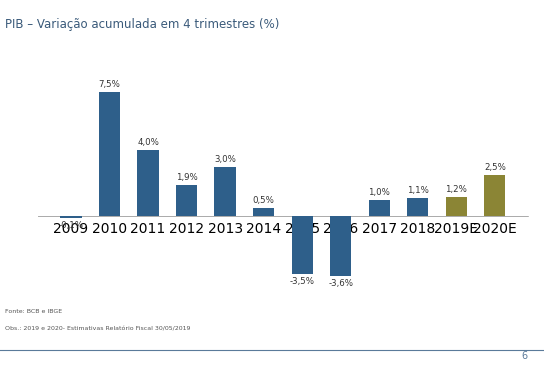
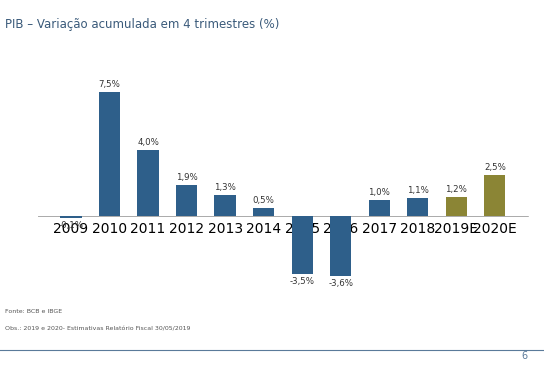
2013: 3,0% -> 1,3%
